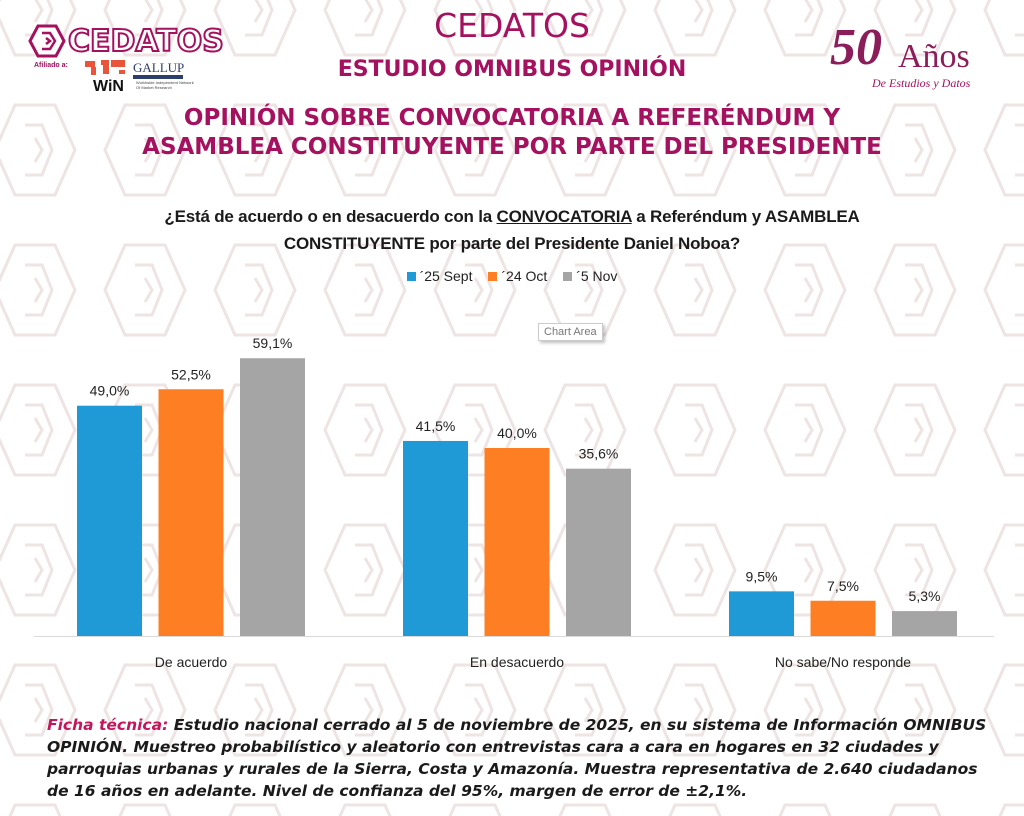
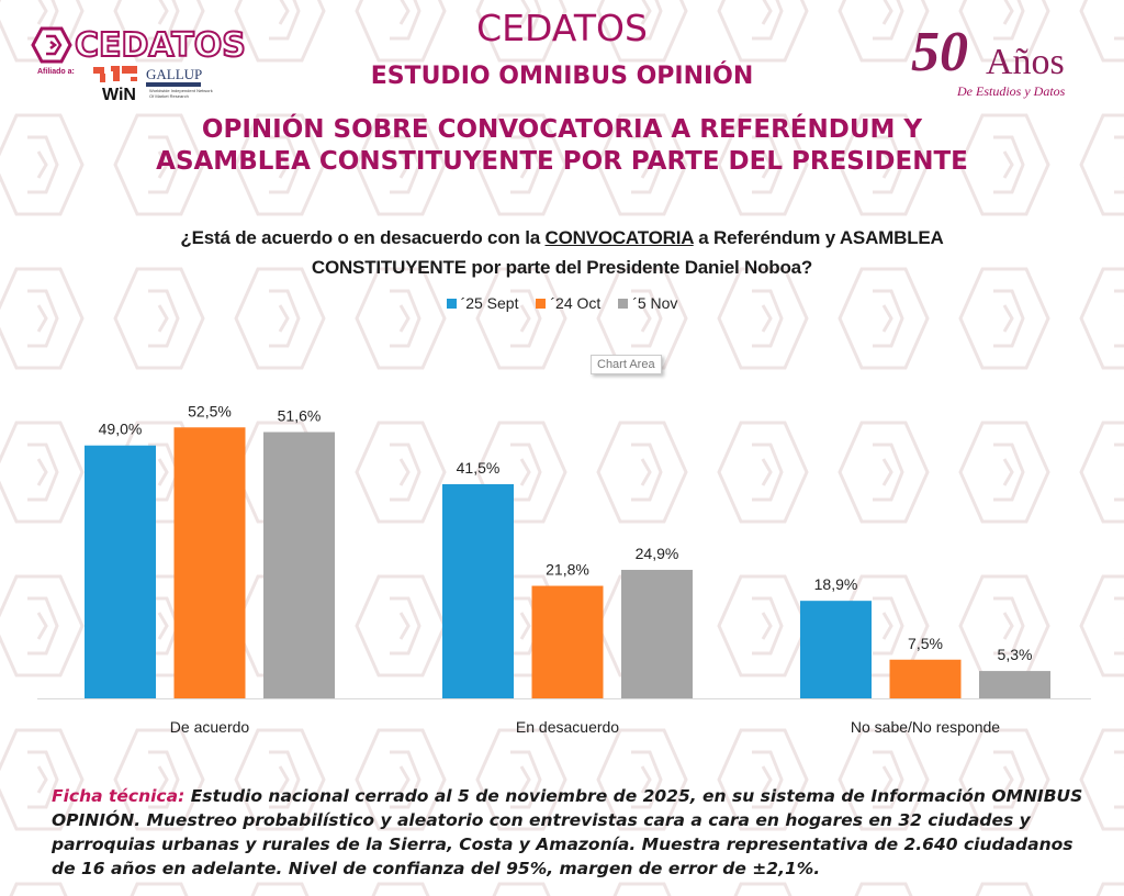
´5 Nov/De acuerdo: 59,1% -> 51,6%
´24 Oct/En desacuerdo: 40,0% -> 21,8%
´5 Nov/En desacuerdo: 35,6% -> 24,9%
´25 Sept/No sabe/No responde: 9,5% -> 18,9%
